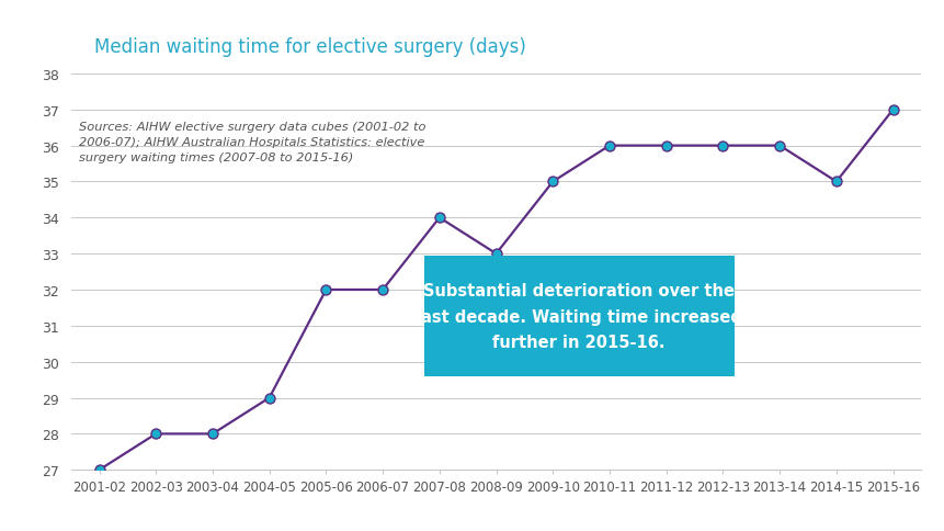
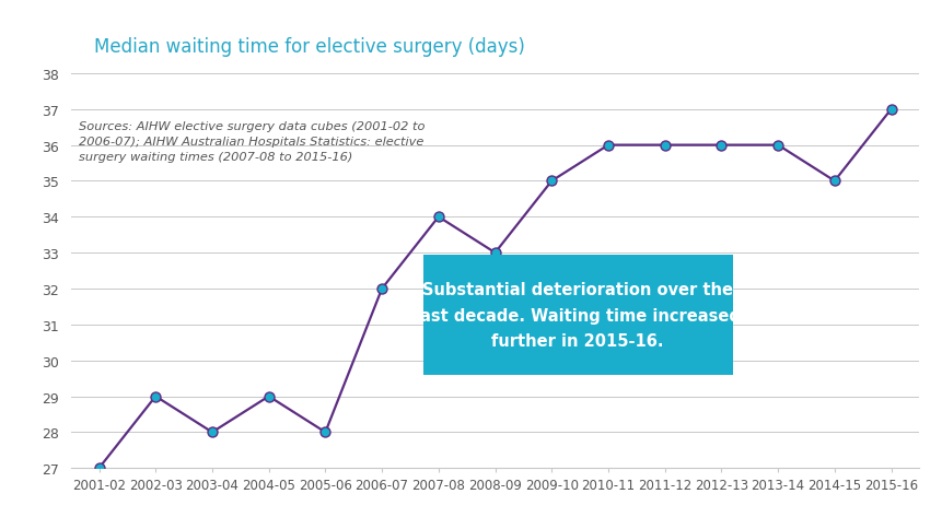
2002-03: 28 -> 29
2005-06: 32 -> 28
